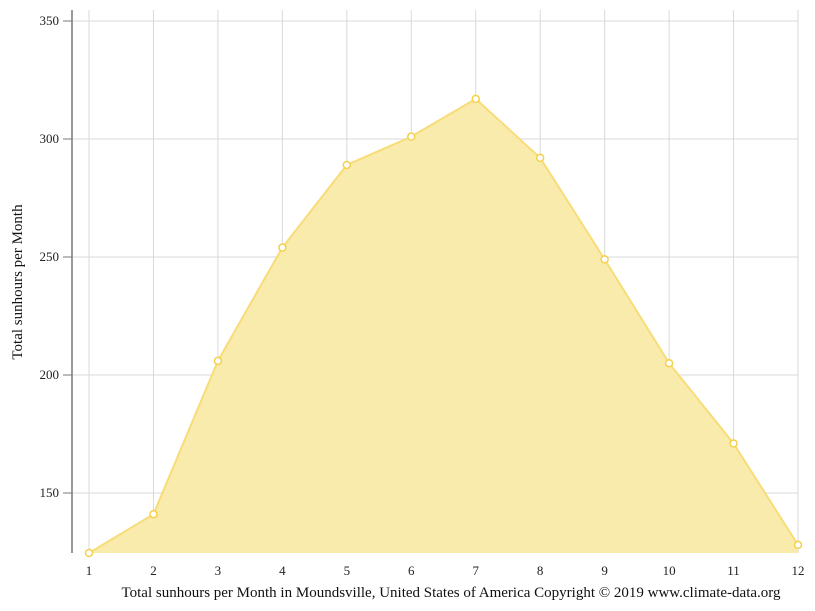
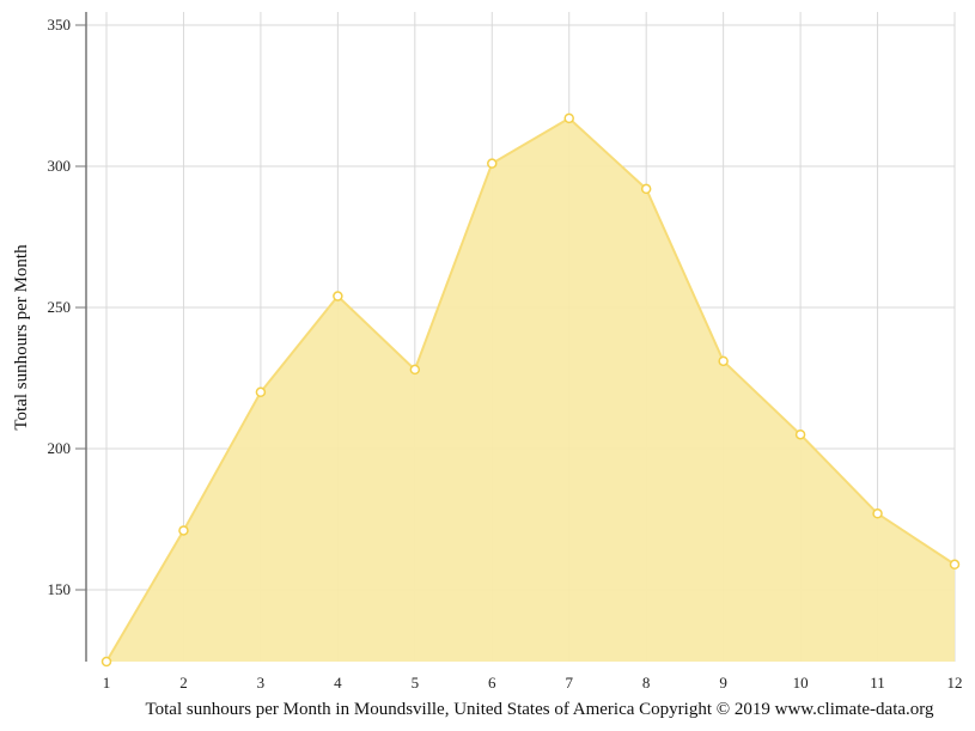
2: 141 -> 171
3: 206 -> 220
5: 289 -> 228
9: 249 -> 231
11: 171 -> 177
12: 128 -> 159
